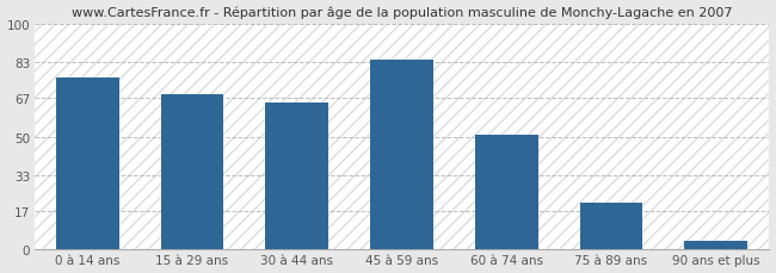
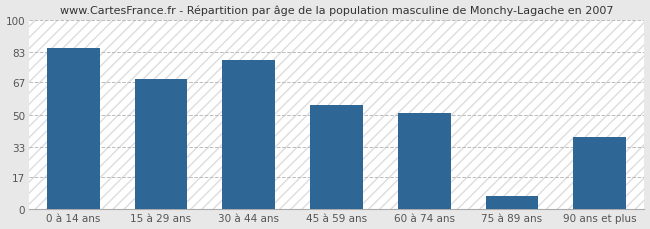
0 à 14 ans: 76 -> 85
30 à 44 ans: 65 -> 79
45 à 59 ans: 84 -> 55
75 à 89 ans: 21 -> 7
90 ans et plus: 4 -> 38
